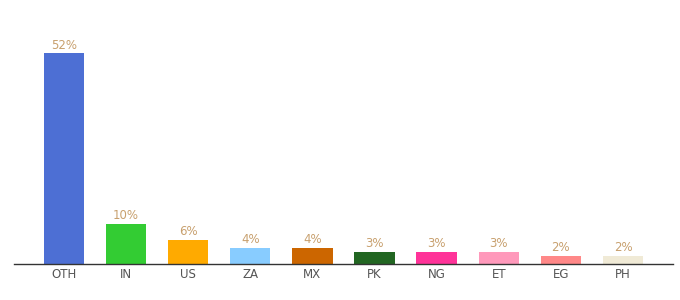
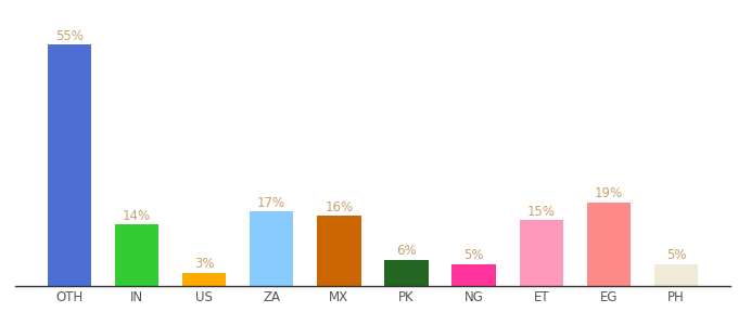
OTH: 52% -> 55%
IN: 10% -> 14%
US: 6% -> 3%
ZA: 4% -> 17%
MX: 4% -> 16%
PK: 3% -> 6%
NG: 3% -> 5%
ET: 3% -> 15%
EG: 2% -> 19%
PH: 2% -> 5%
